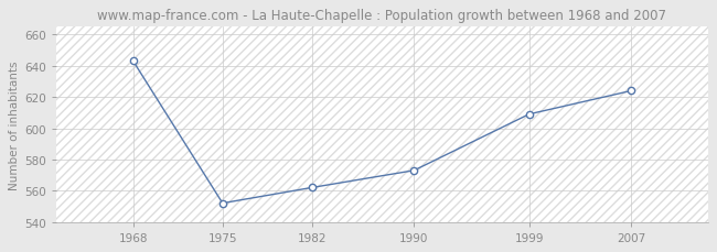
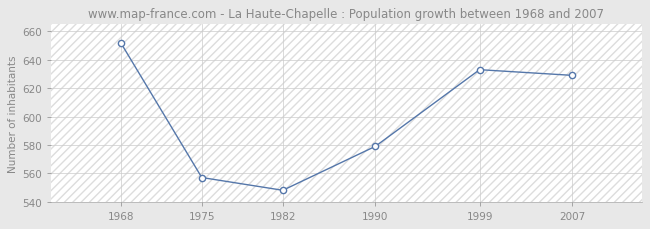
1968: 643 -> 652
1975: 552 -> 557
1982: 562 -> 548
1990: 573 -> 579
1999: 609 -> 633
2007: 624 -> 629
